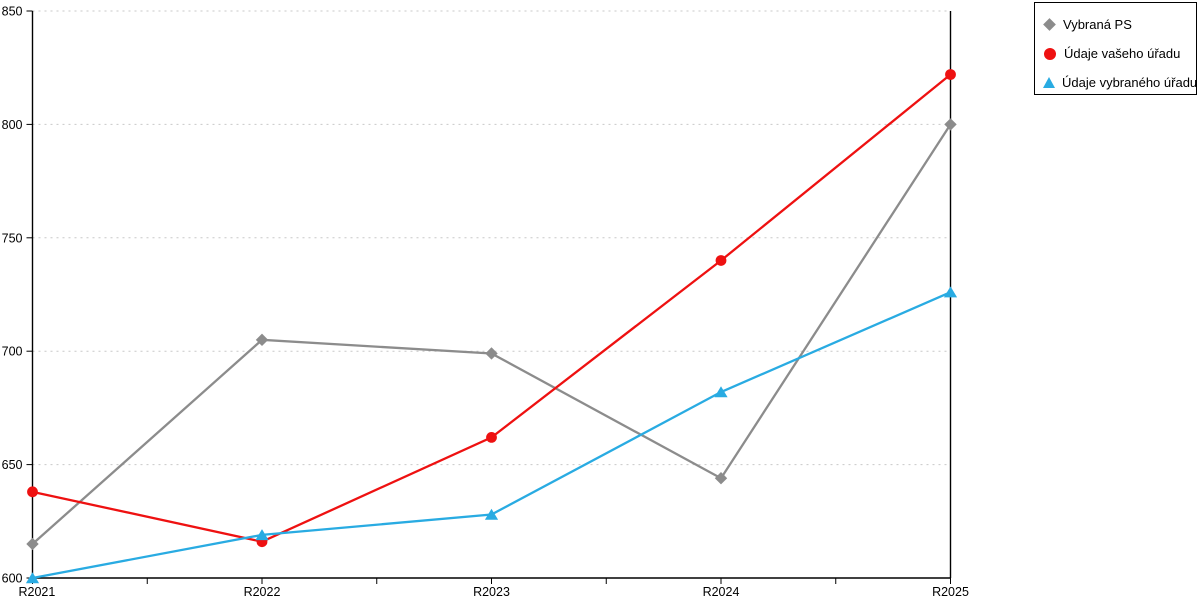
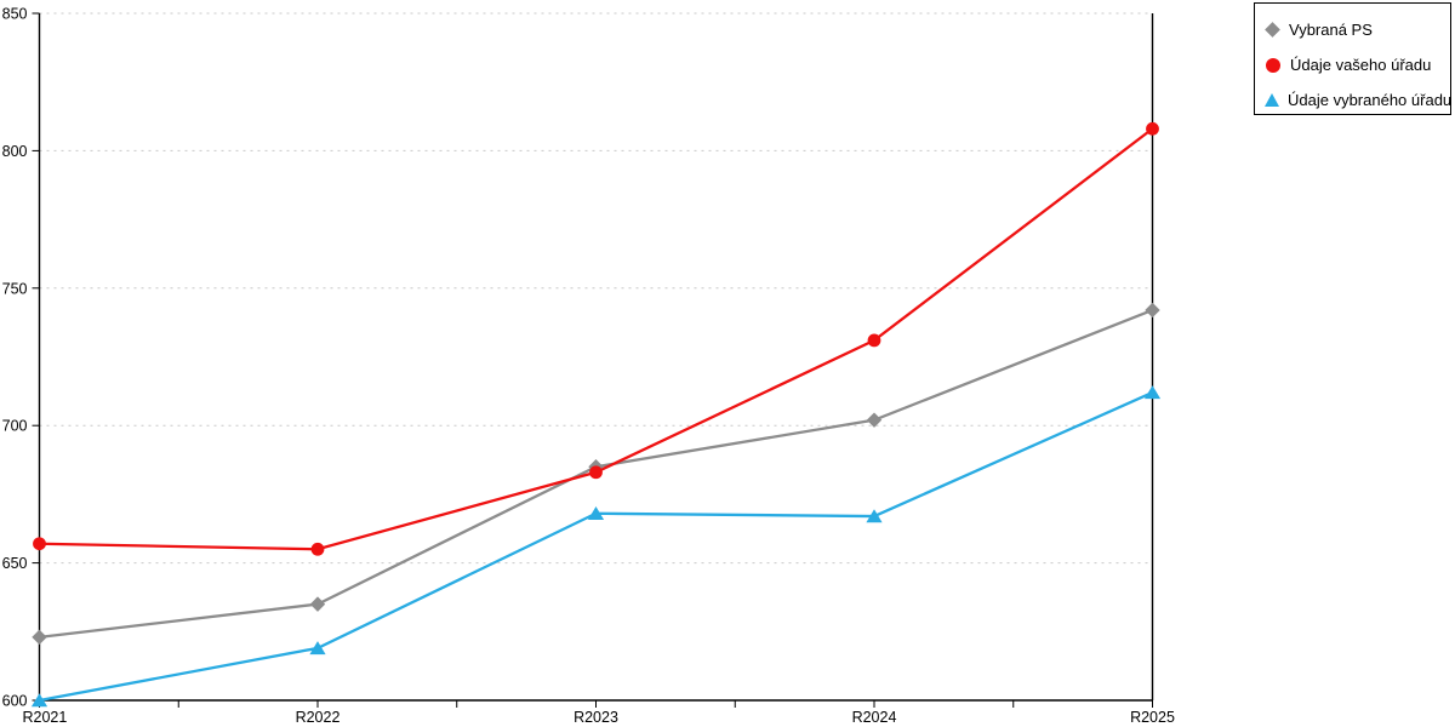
Vybraná PS/R2021: 615 -> 623
Údaje vašeho úřadu/R2021: 638 -> 657
Vybraná PS/R2022: 705 -> 635
Údaje vašeho úřadu/R2022: 616 -> 655
Vybraná PS/R2023: 699 -> 685
Údaje vašeho úřadu/R2023: 662 -> 683
Údaje vybraného úřadu/R2023: 628 -> 668
Vybraná PS/R2024: 644 -> 702
Údaje vašeho úřadu/R2024: 740 -> 731
Údaje vybraného úřadu/R2024: 682 -> 667
Vybraná PS/R2025: 800 -> 742
Údaje vašeho úřadu/R2025: 822 -> 808
Údaje vybraného úřadu/R2025: 726 -> 712
